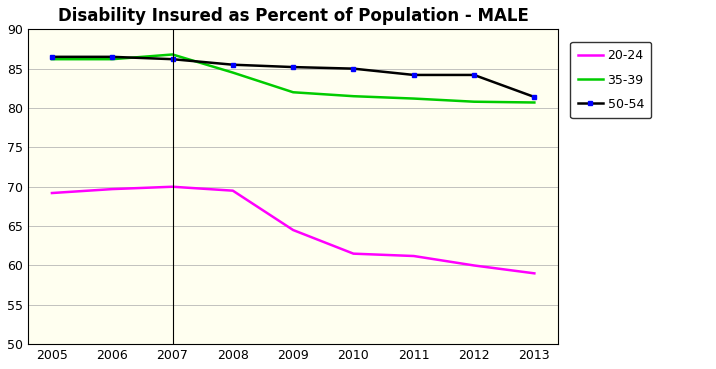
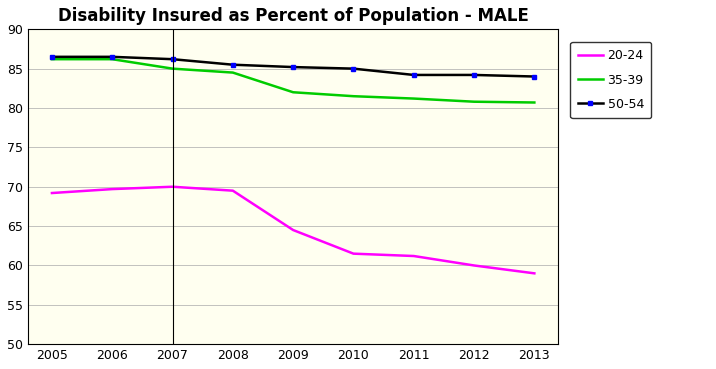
35-39/2007: 86.8 -> 85.0
50-54/2013: 81.4 -> 84.0
